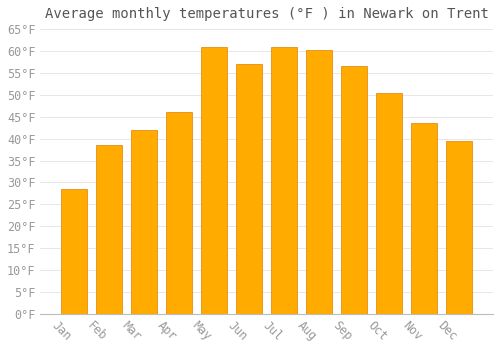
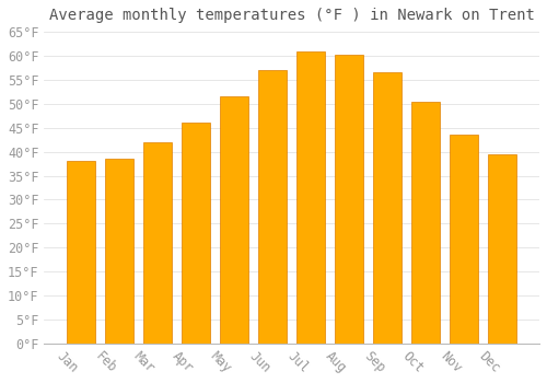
Jan: 28.5°F -> 38.0°F
May: 61.0°F -> 51.5°F
